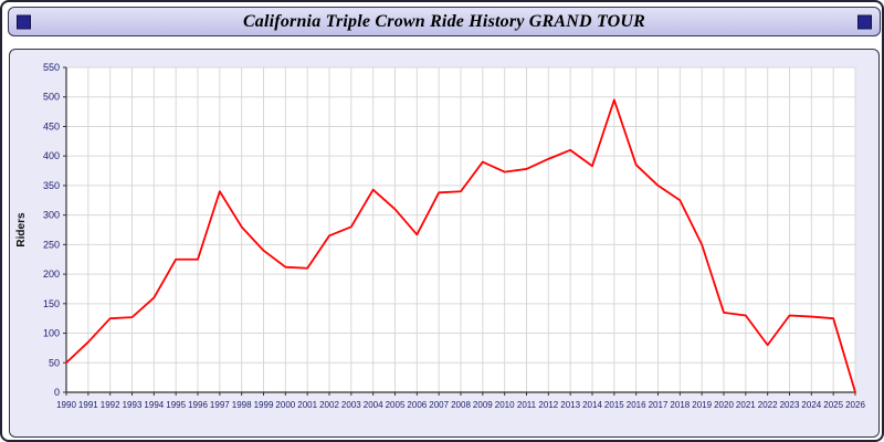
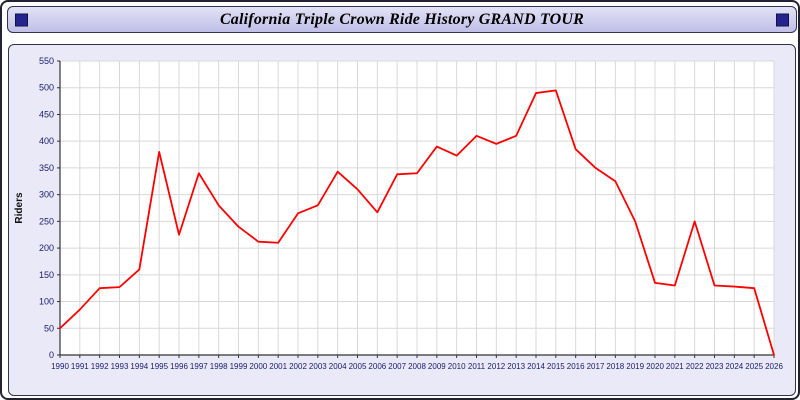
1995: 220 -> 380
2011: 380 -> 410
2014: 380 -> 490
2022: 80 -> 250
